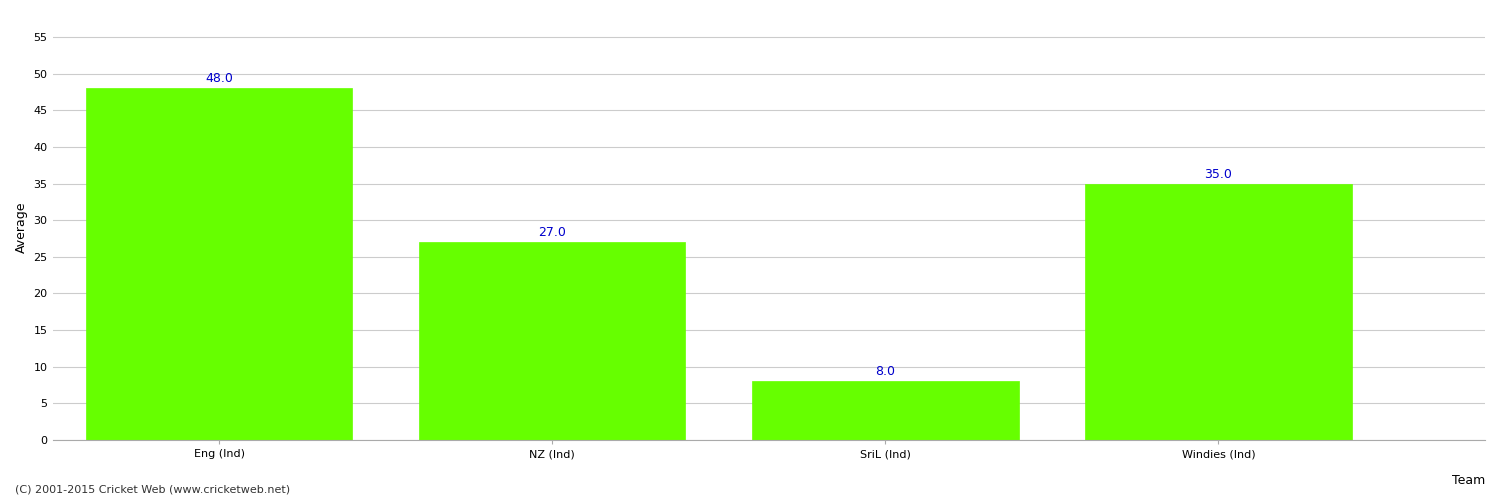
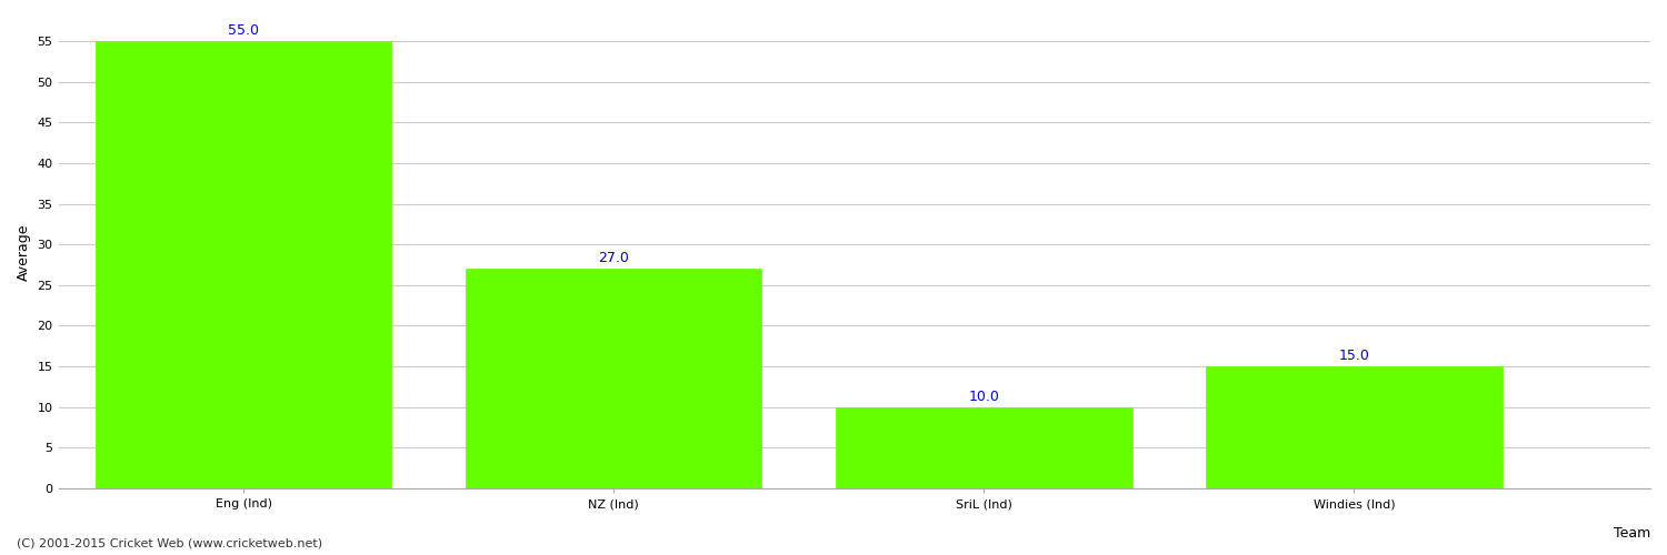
Eng (Ind): 48.0 -> 55.0
SriL (Ind): 8.0 -> 10.0
Windies (Ind): 35.0 -> 15.0
